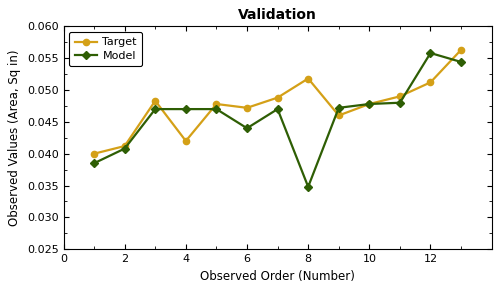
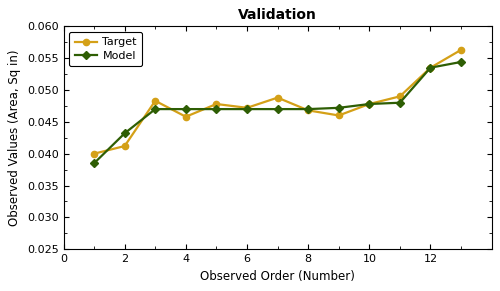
Model/2: 0.0408 -> 0.0432
Target/4: 0.0420 -> 0.0458
Model/6: 0.0440 -> 0.0470
Target/8: 0.0518 -> 0.0468
Model/8: 0.0348 -> 0.0470
Target/12: 0.0512 -> 0.0535
Model/12: 0.0558 -> 0.0535
